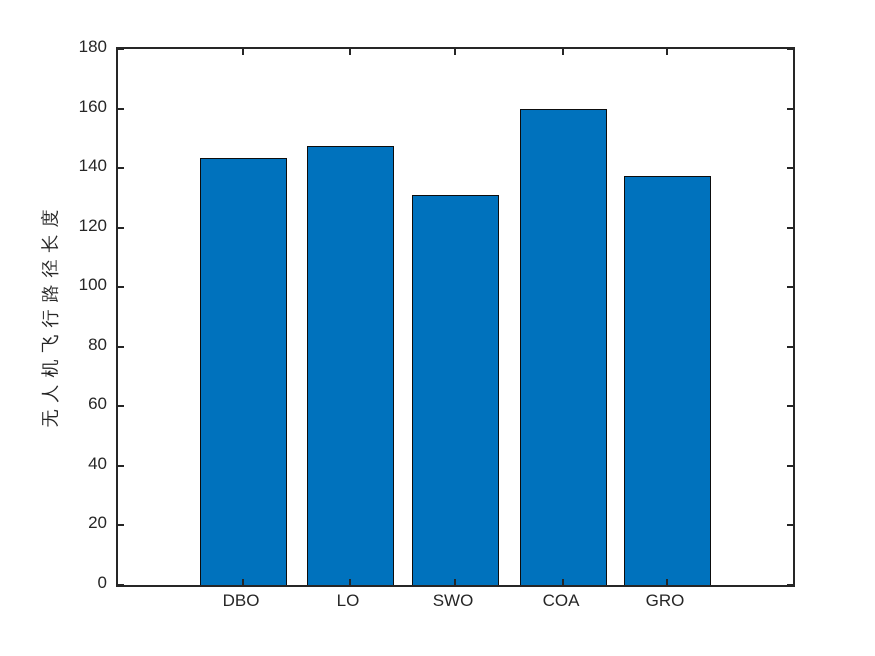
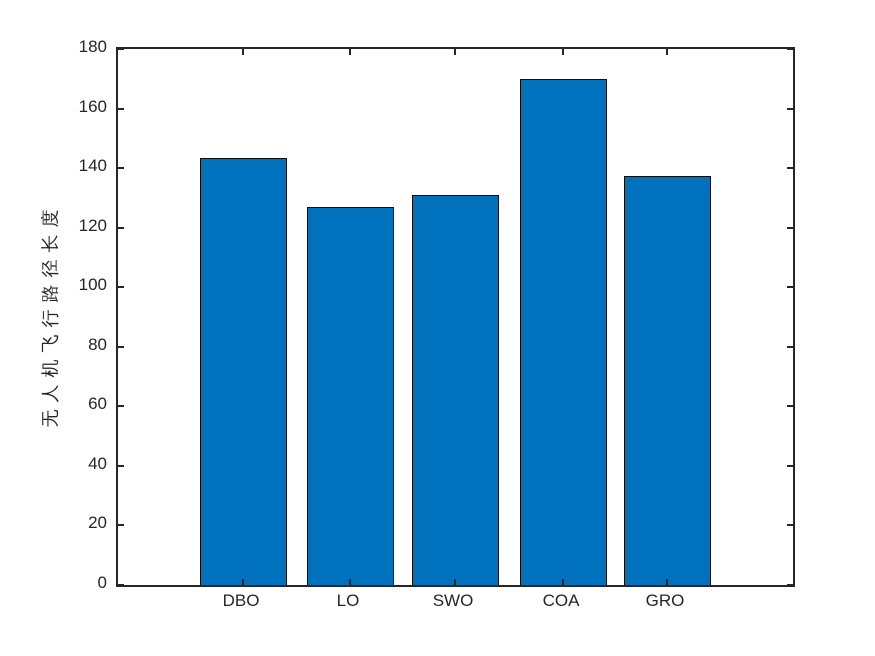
LO: 148 -> 127
COA: 160 -> 170
